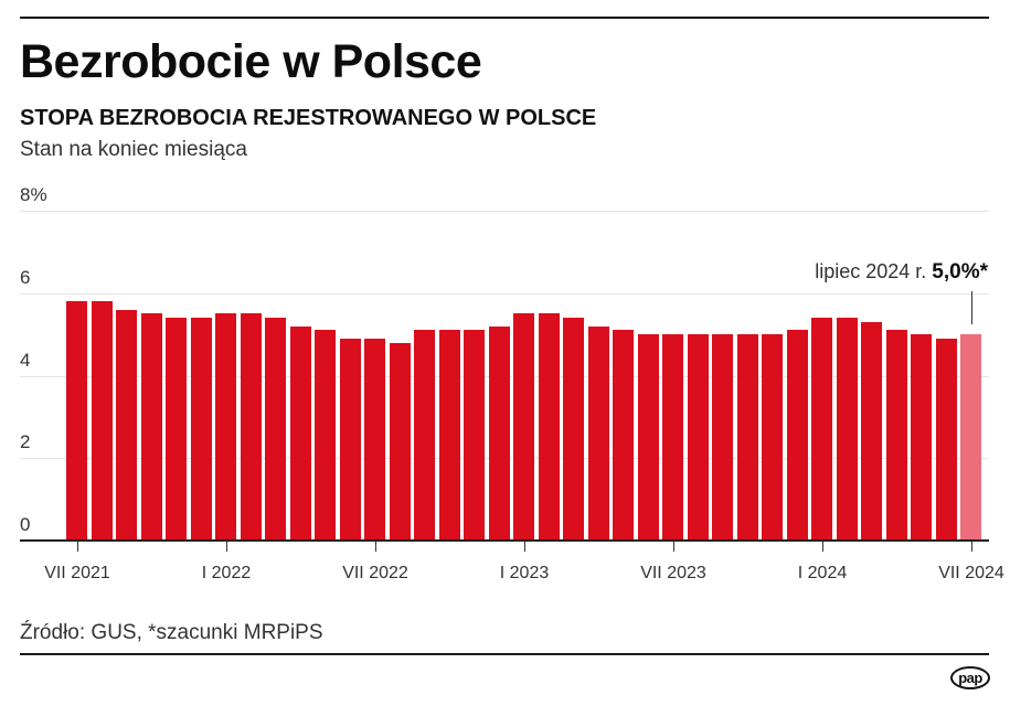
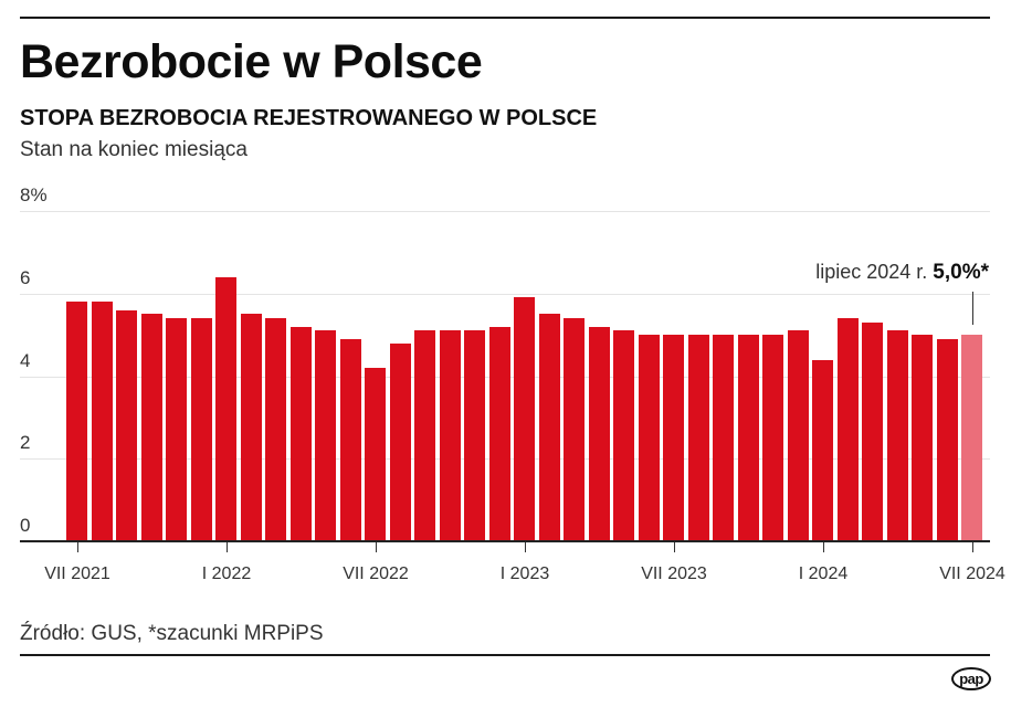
I 2022: 5.5% -> 6.4%
VII 2022: 4.9% -> 4.2%
I 2023: 5.5% -> 5.9%
I 2024: 5.4% -> 4.4%
